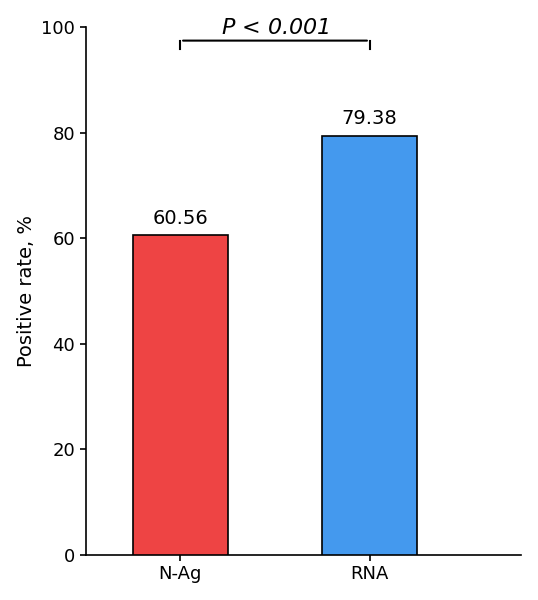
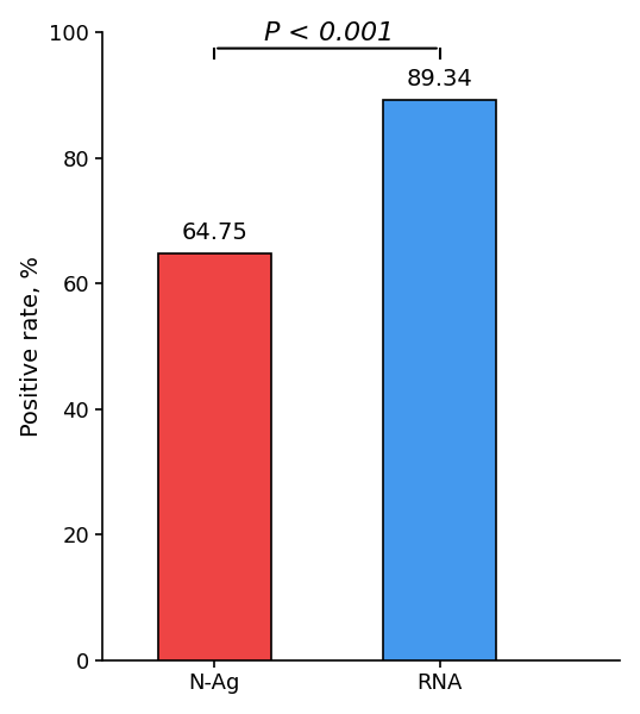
N-Ag: 60.56 -> 64.75
RNA: 79.38 -> 89.34
